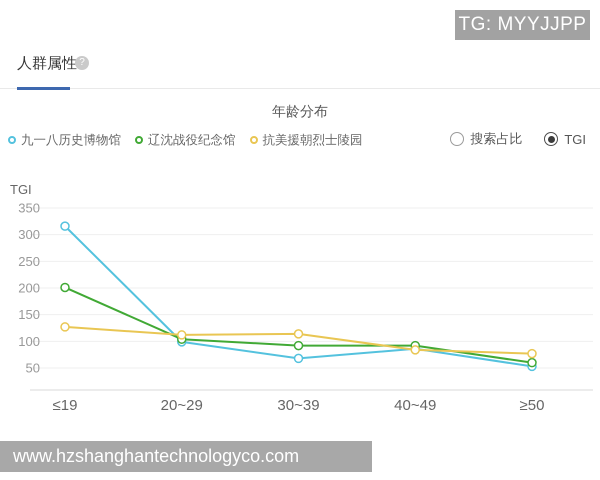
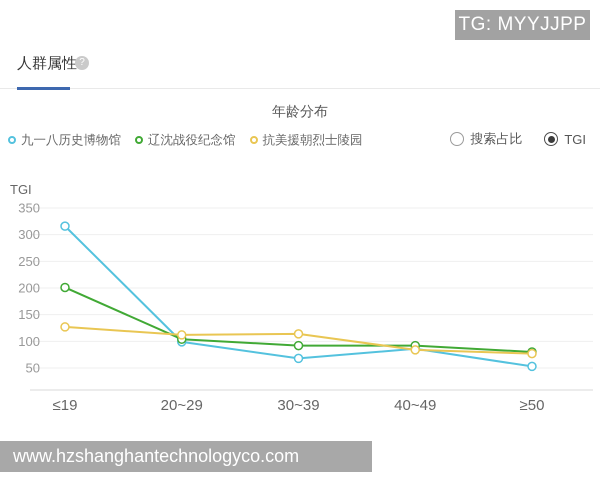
辽沈战役纪念馆/≥50: 60 -> 80
